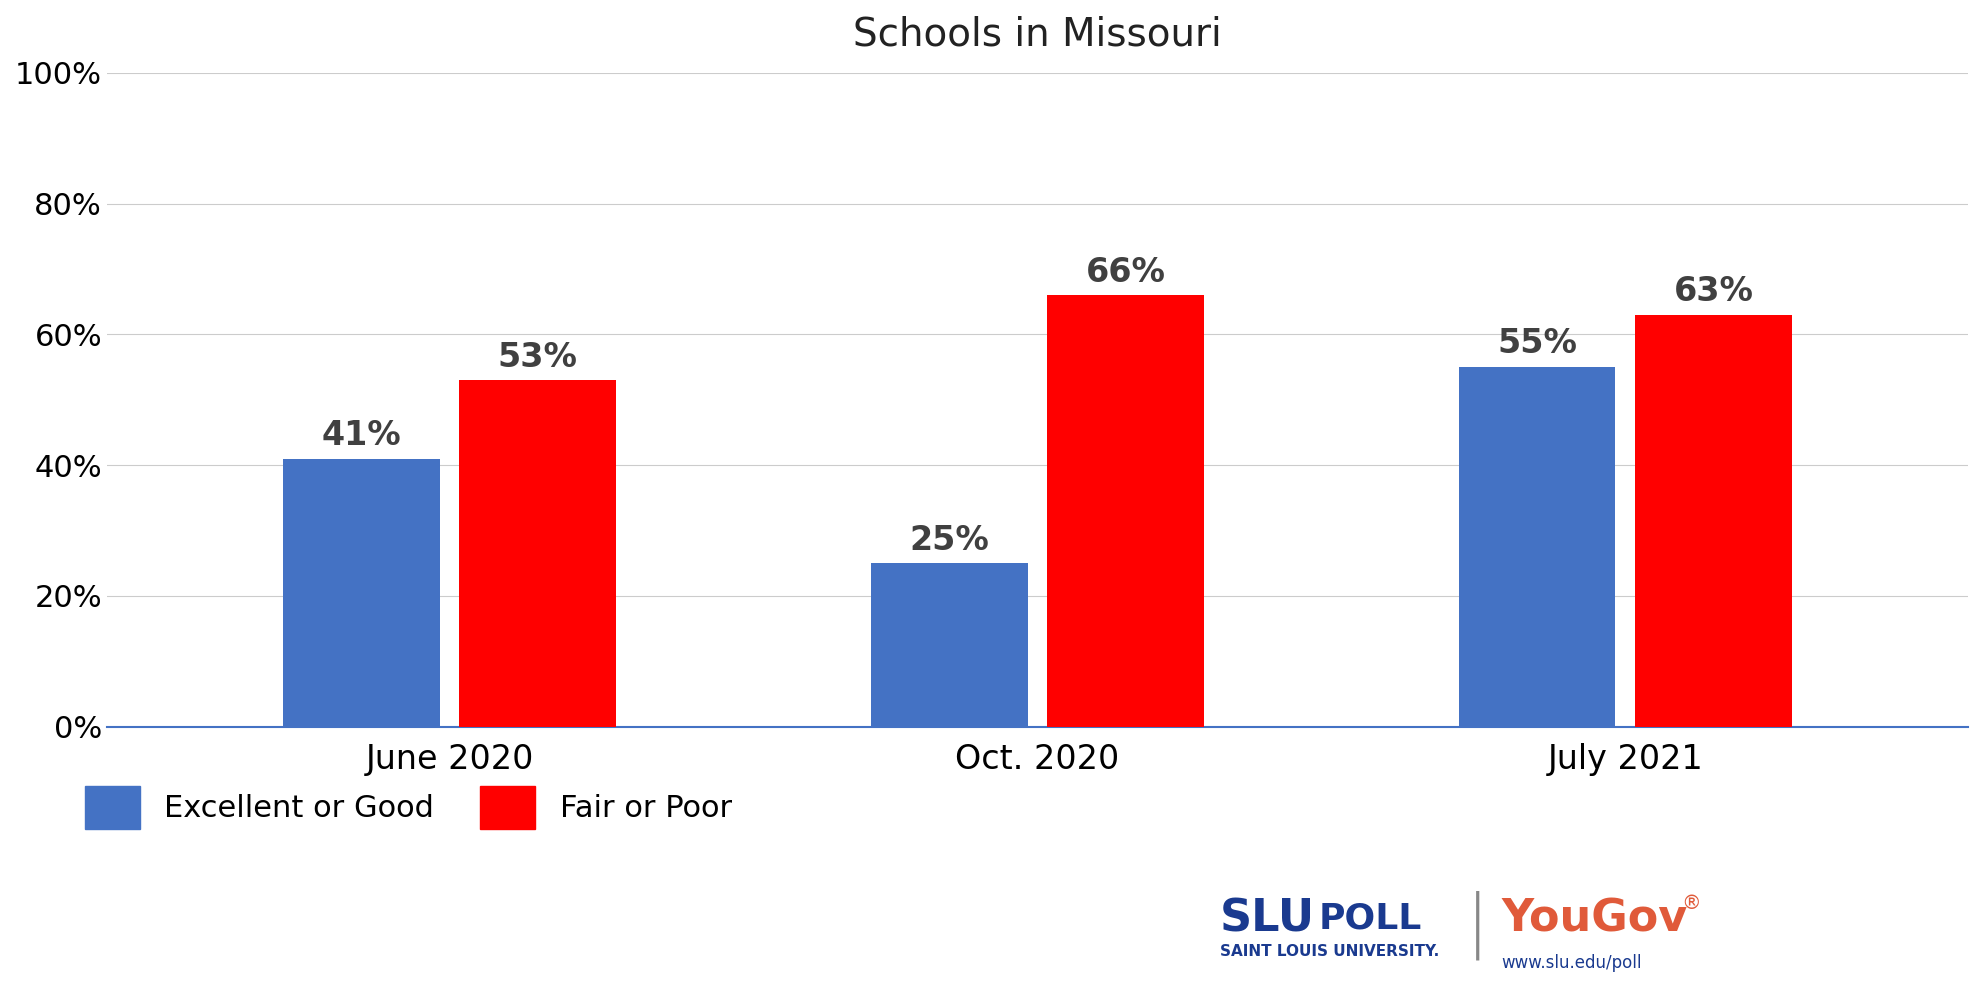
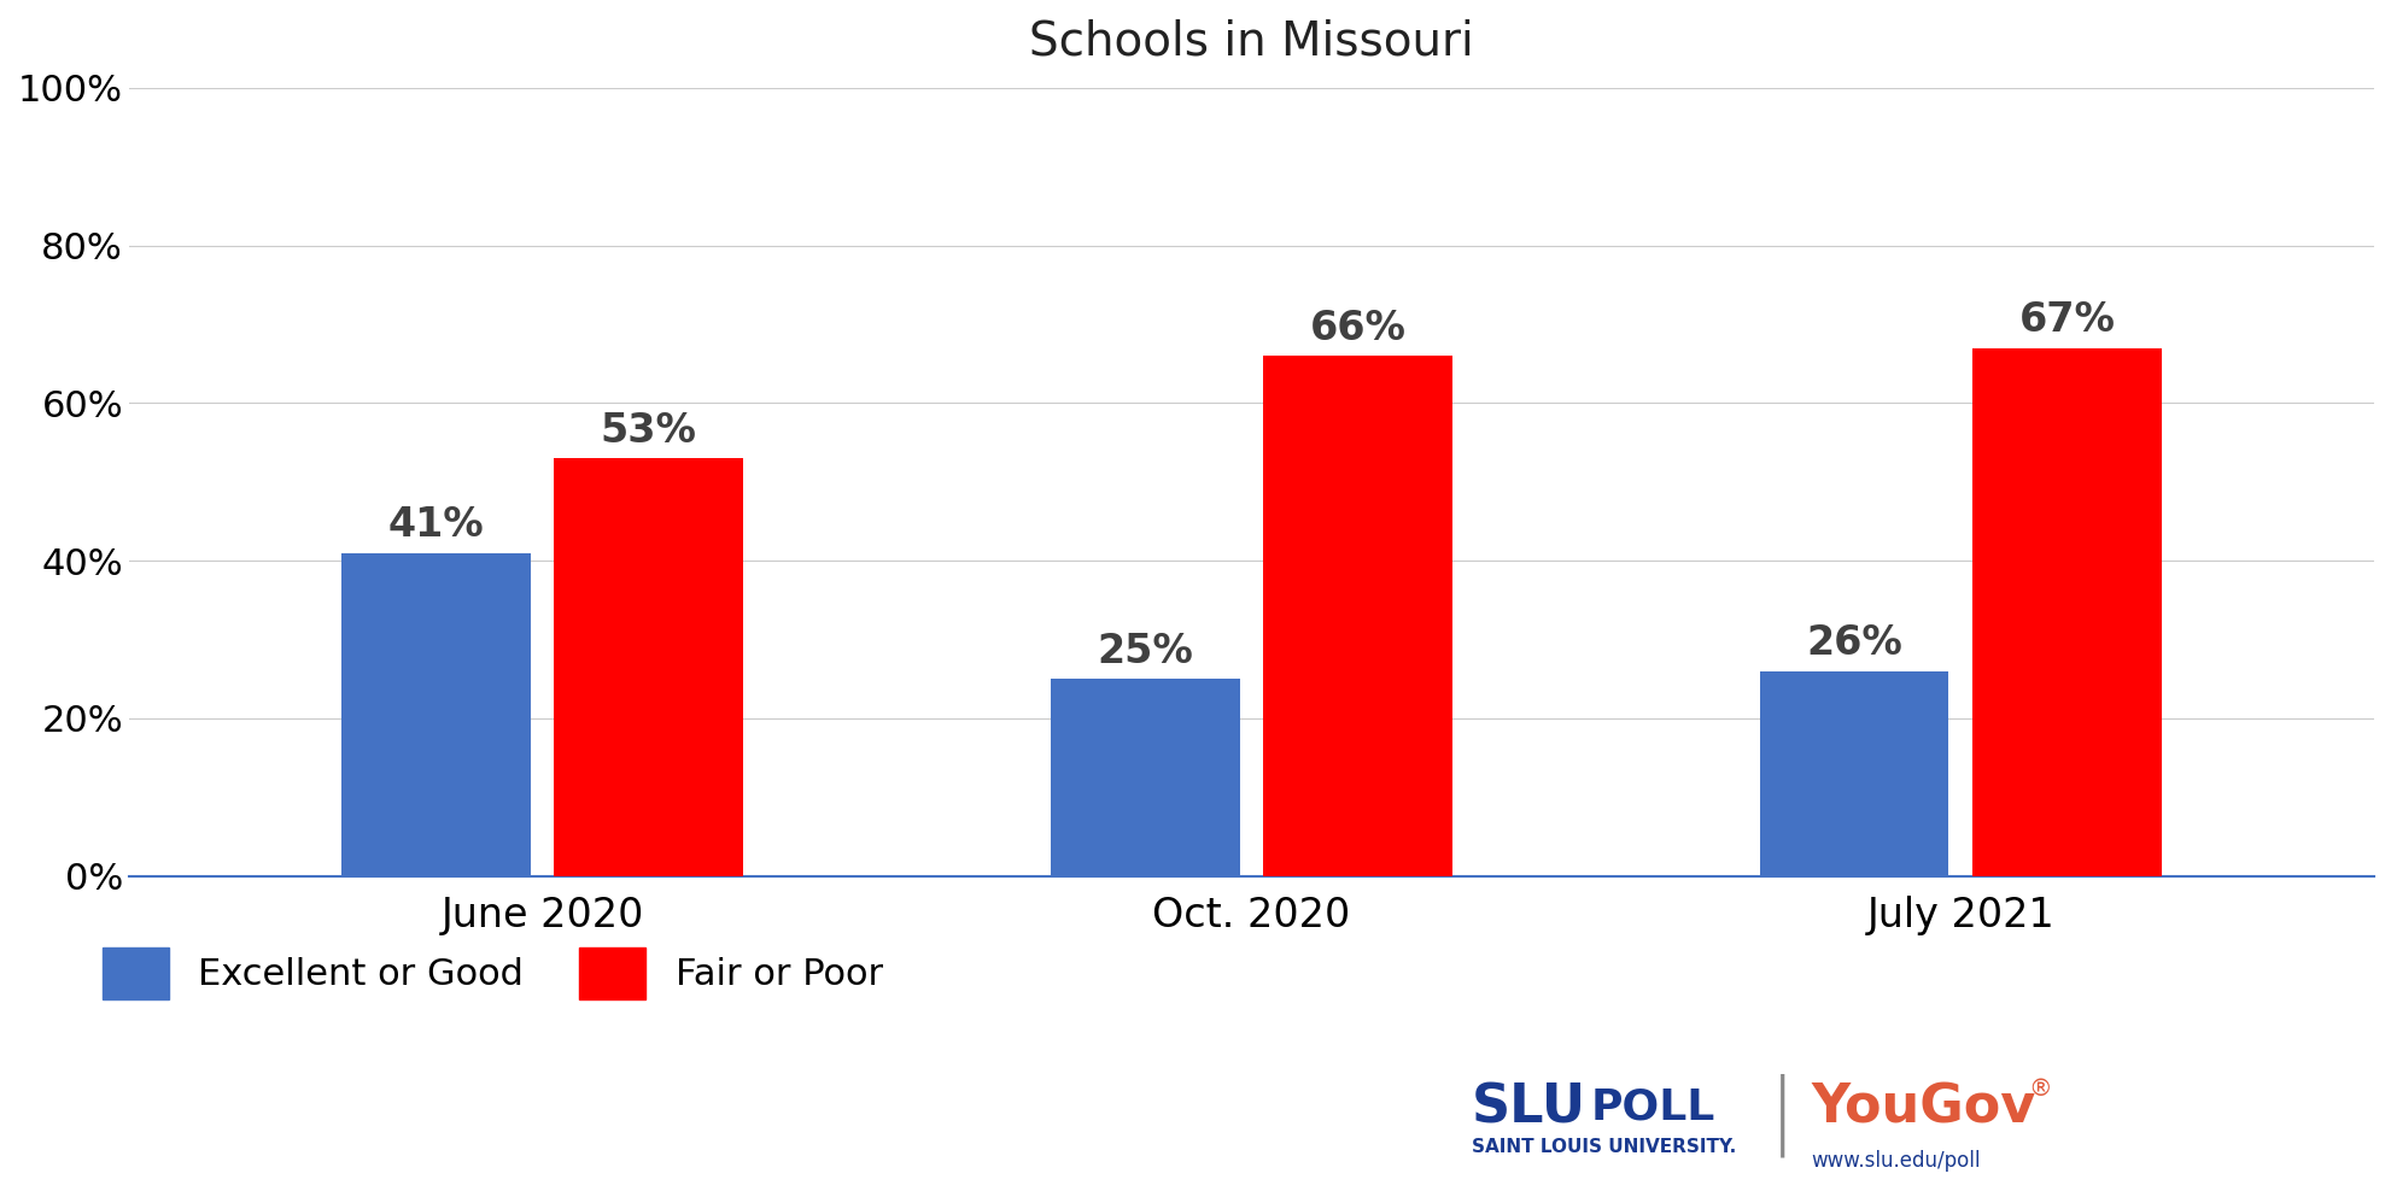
Excellent or Good/July 2021: 55% -> 26%
Fair or Poor/July 2021: 63% -> 67%
